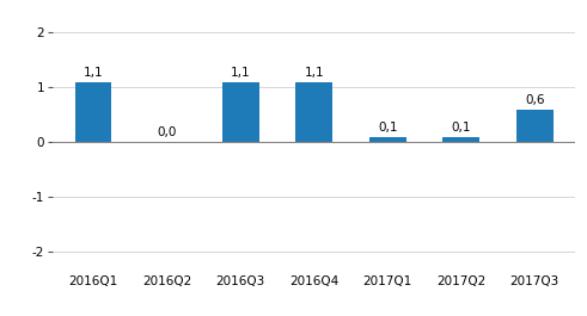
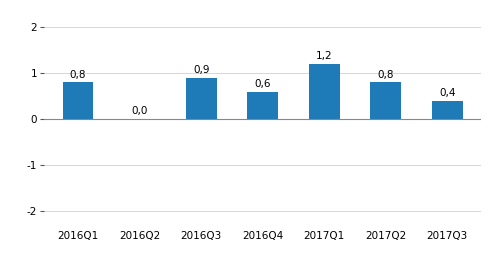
2016Q1: 1,1 -> 0,8
2016Q3: 1,1 -> 0,9
2016Q4: 1,1 -> 0,6
2017Q1: 0,1 -> 1,2
2017Q2: 0,1 -> 0,8
2017Q3: 0,6 -> 0,4
